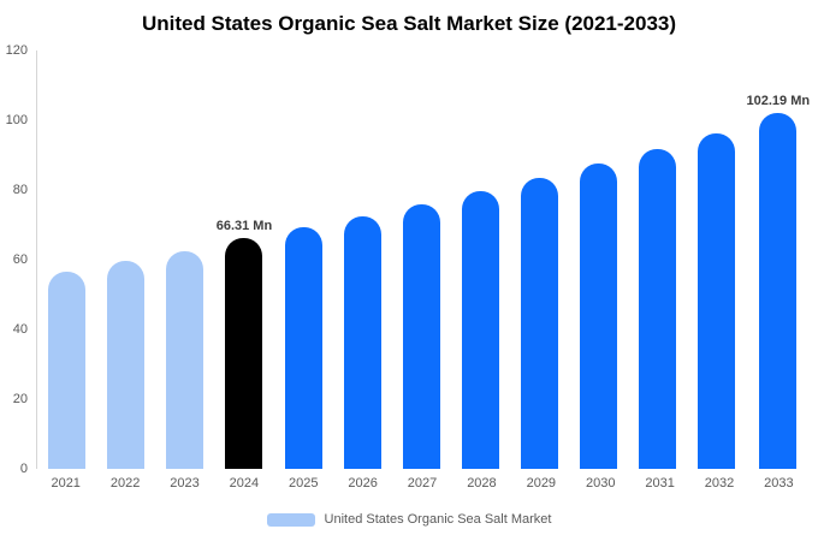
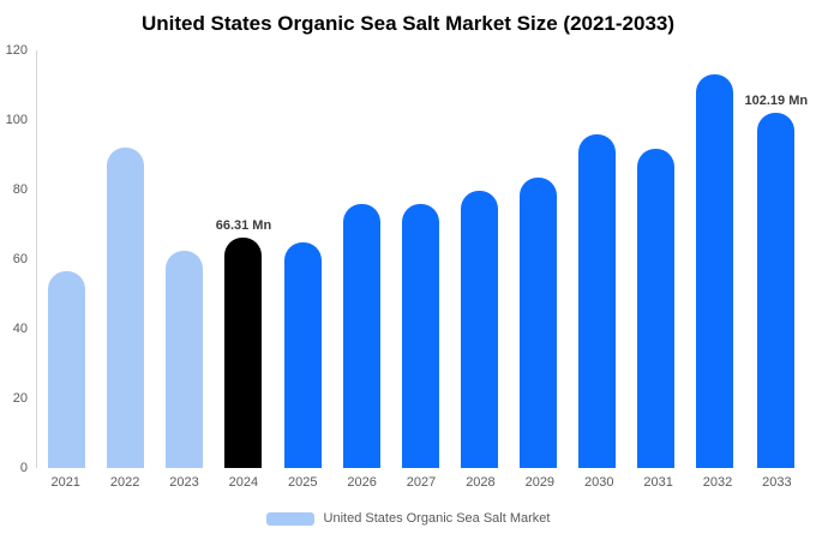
2022: 60 -> 92
2025: 69 -> 65
2026: 72 -> 76
2030: 88 -> 96
2032: 96 -> 113
